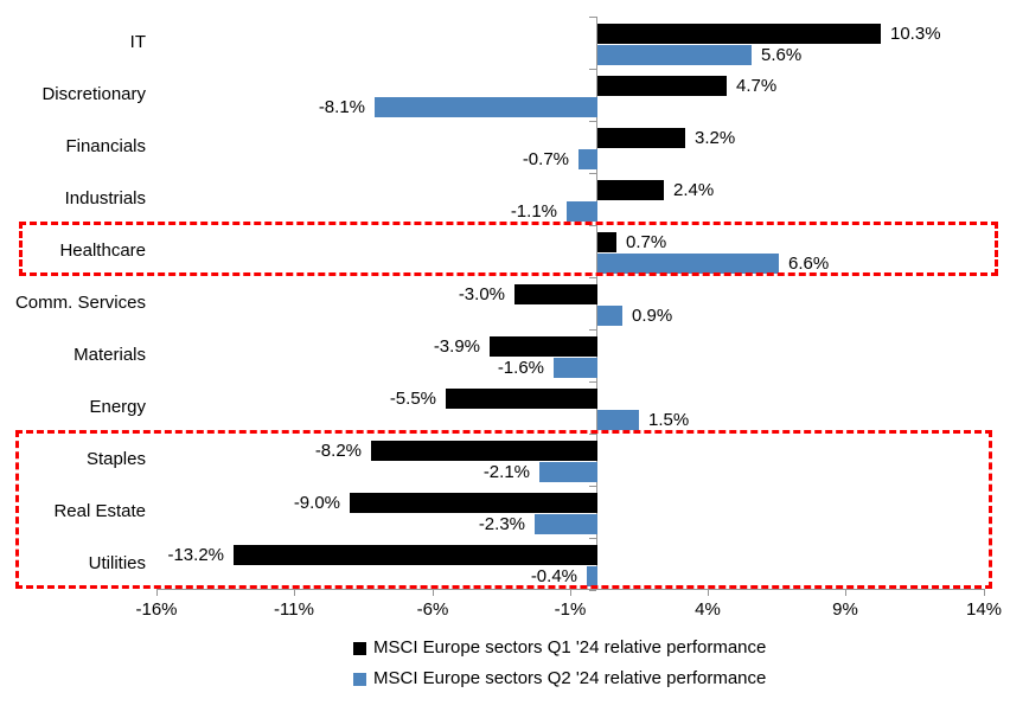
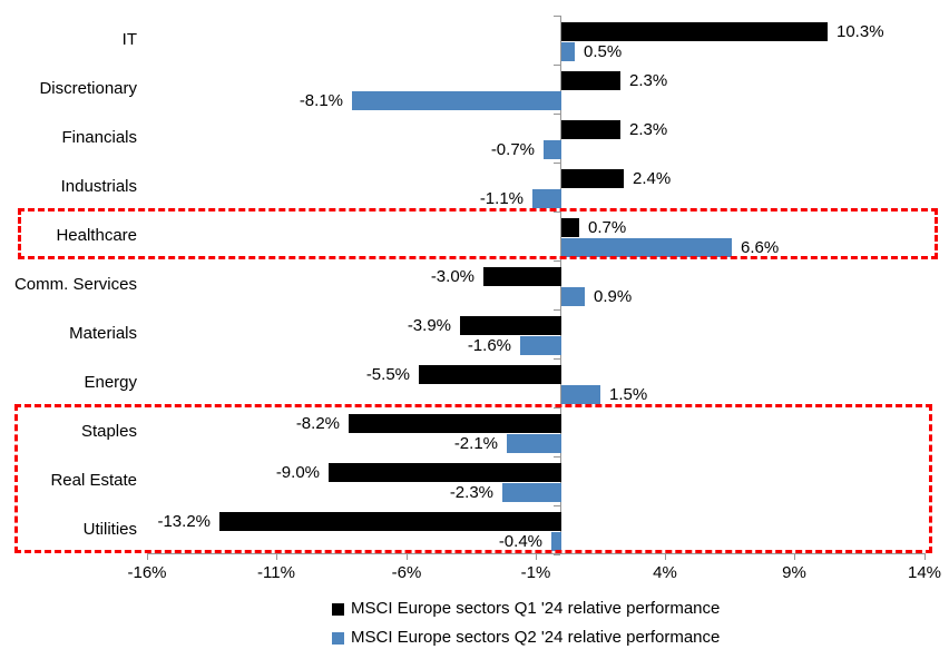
MSCI Europe sectors Q2 '24 relative performance/IT: 5.6% -> 0.5%
MSCI Europe sectors Q1 '24 relative performance/Discretionary: 4.7% -> 2.3%
MSCI Europe sectors Q1 '24 relative performance/Financials: 3.2% -> 2.3%
